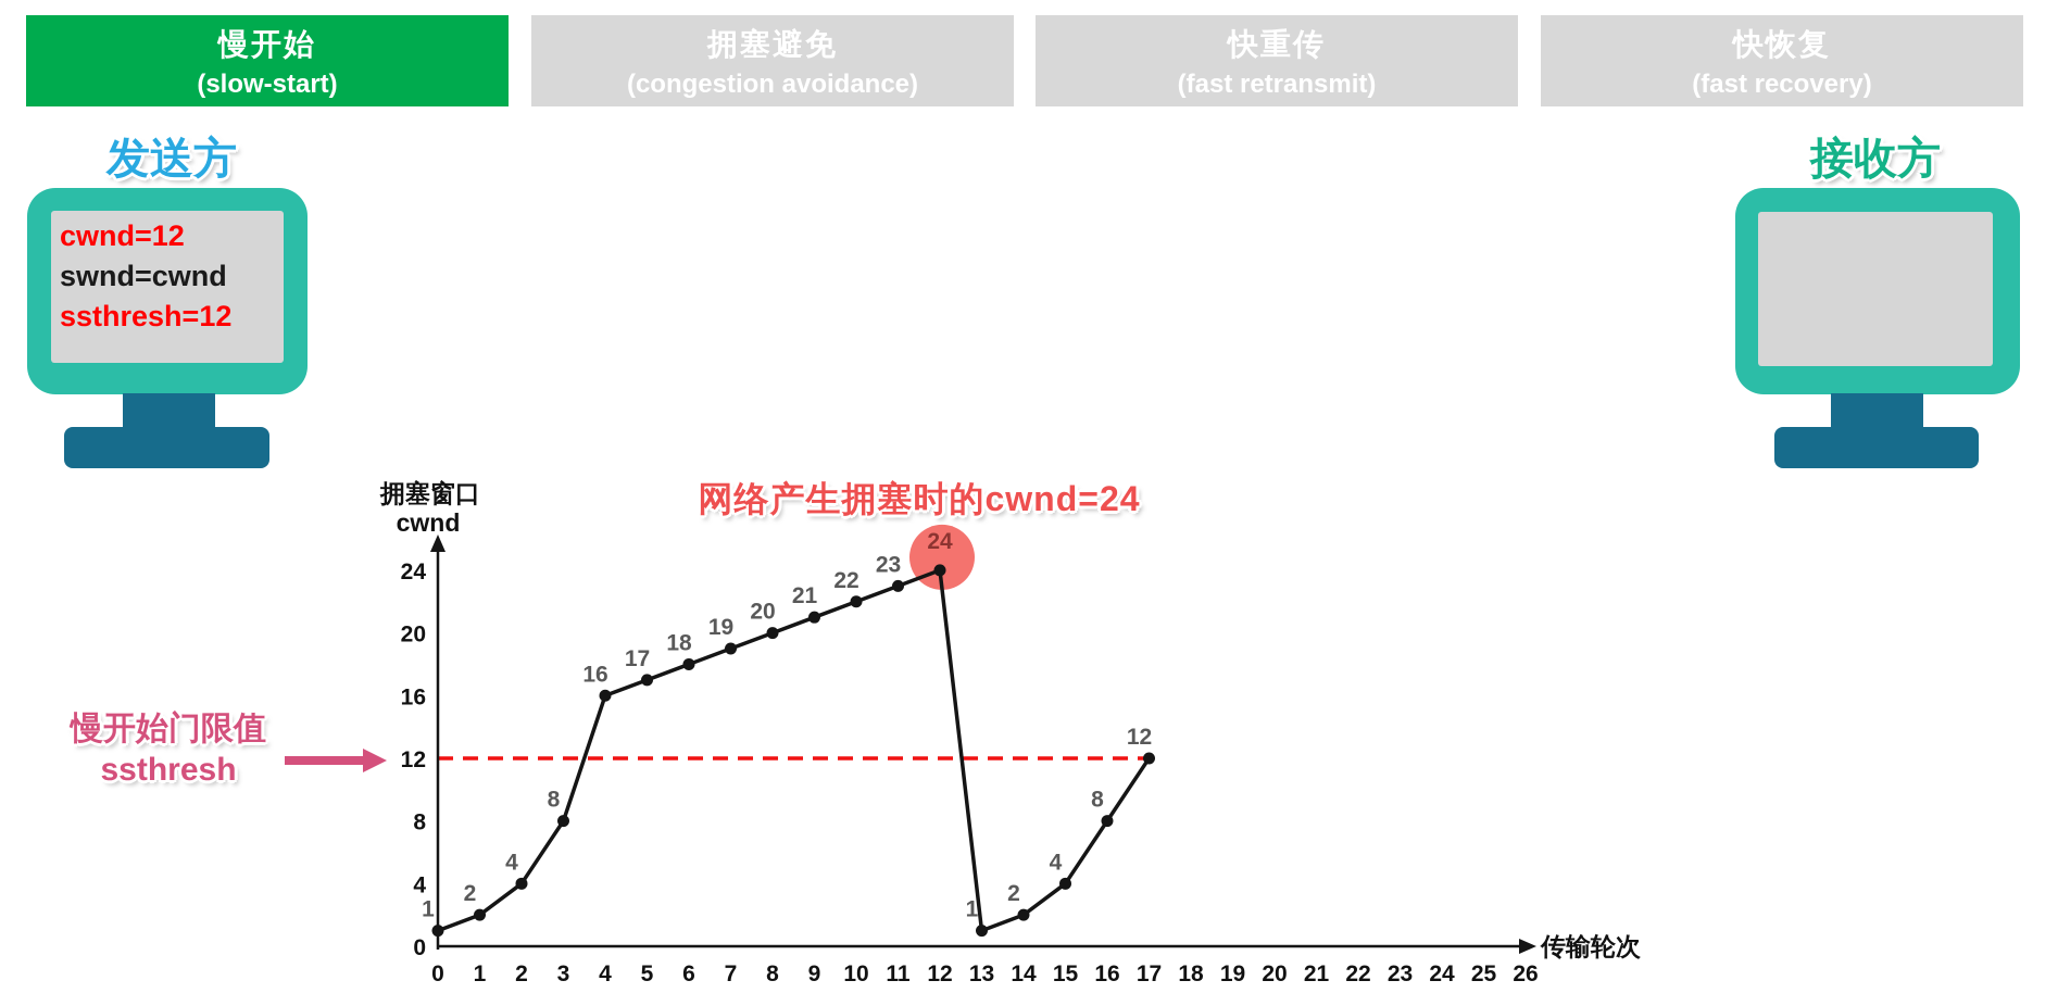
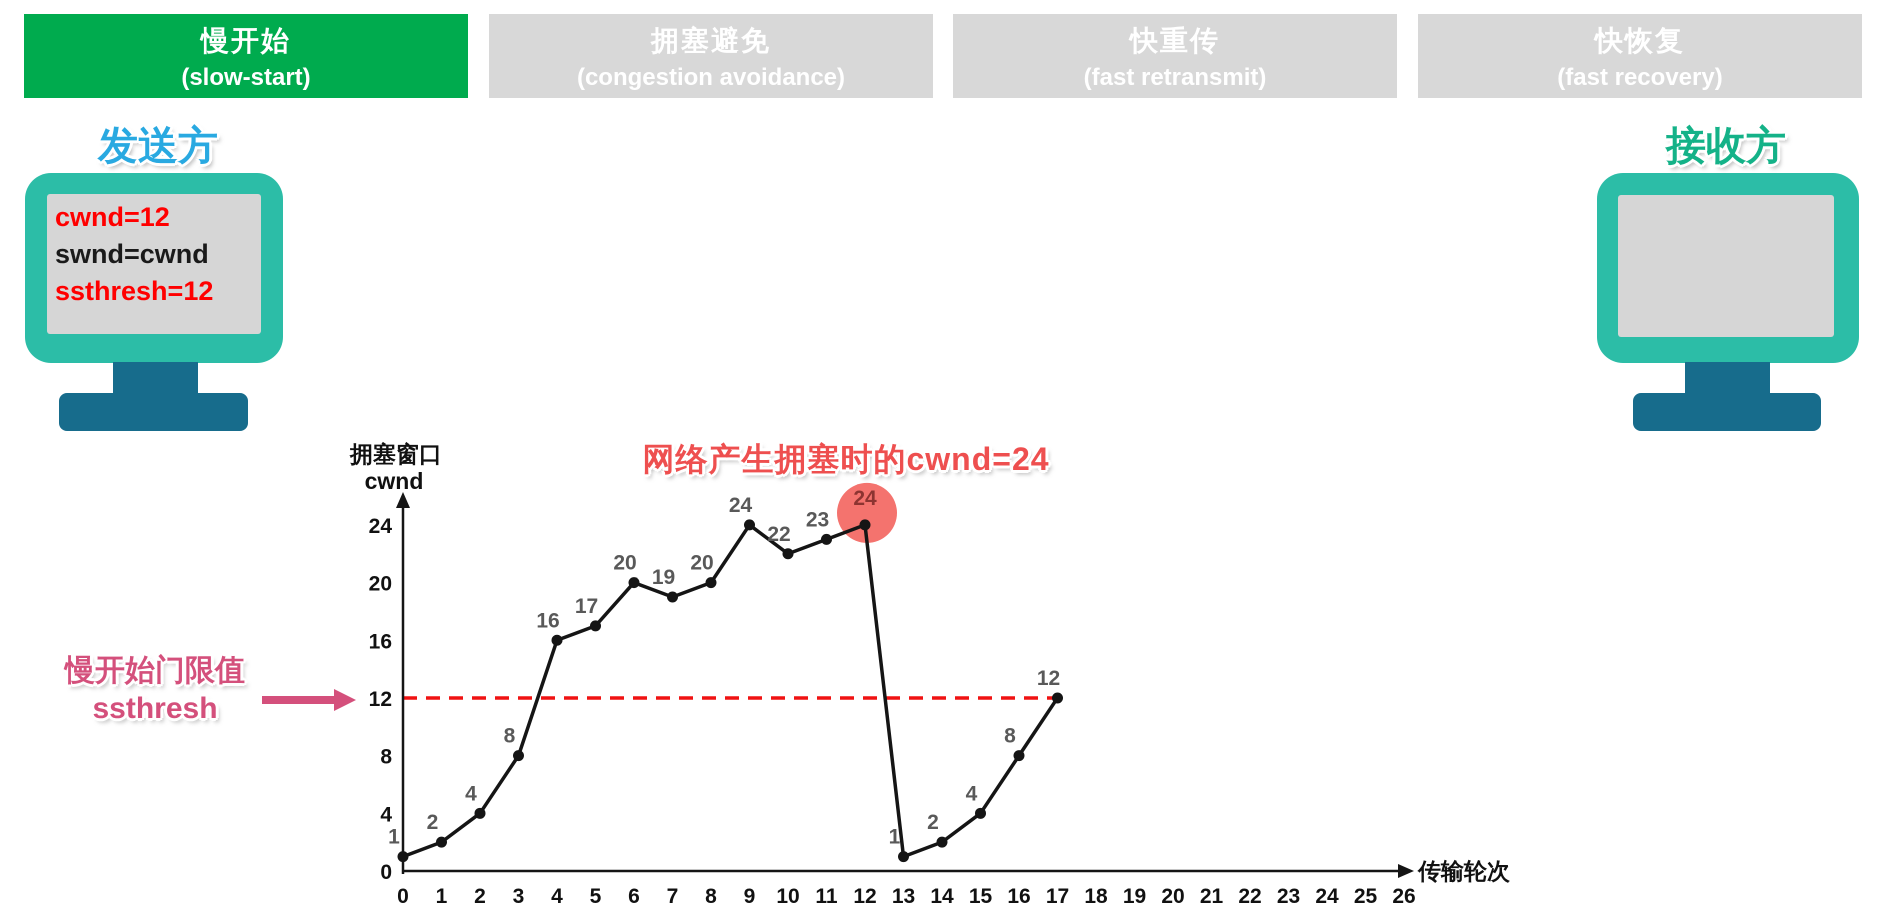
6: 18 -> 20
9: 21 -> 24
